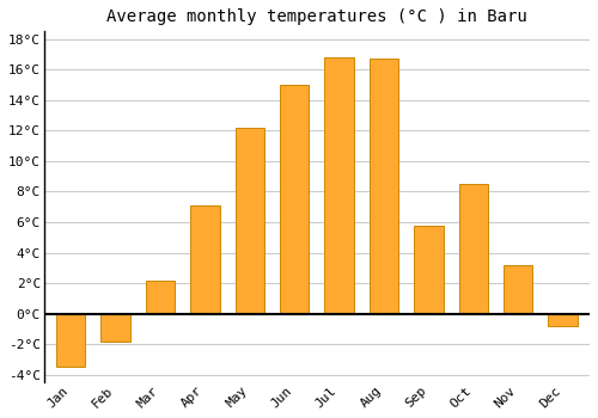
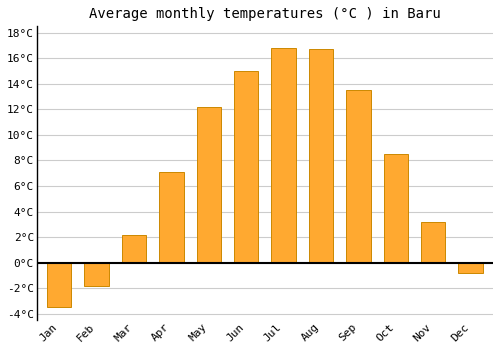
Sep: 5.8°C -> 13.5°C
